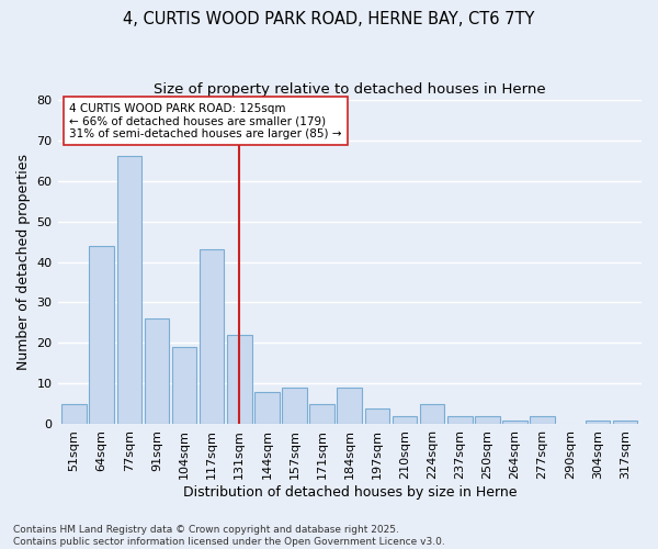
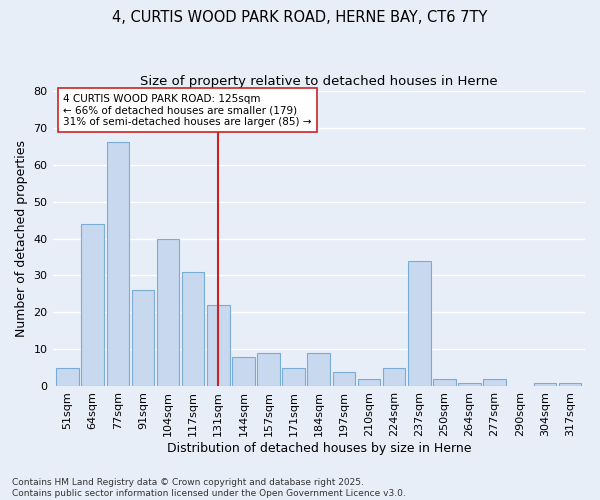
104sqm: 19 -> 40
117sqm: 43 -> 31
237sqm: 2 -> 34
